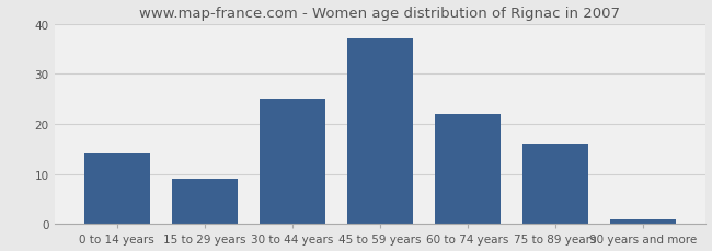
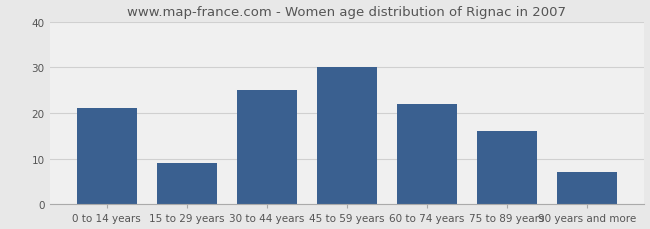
0 to 14 years: 14 -> 21
45 to 59 years: 37 -> 30
90 years and more: 1 -> 7
